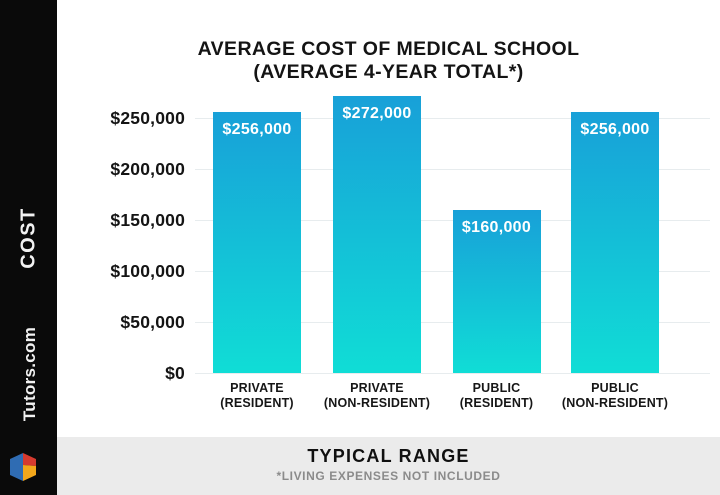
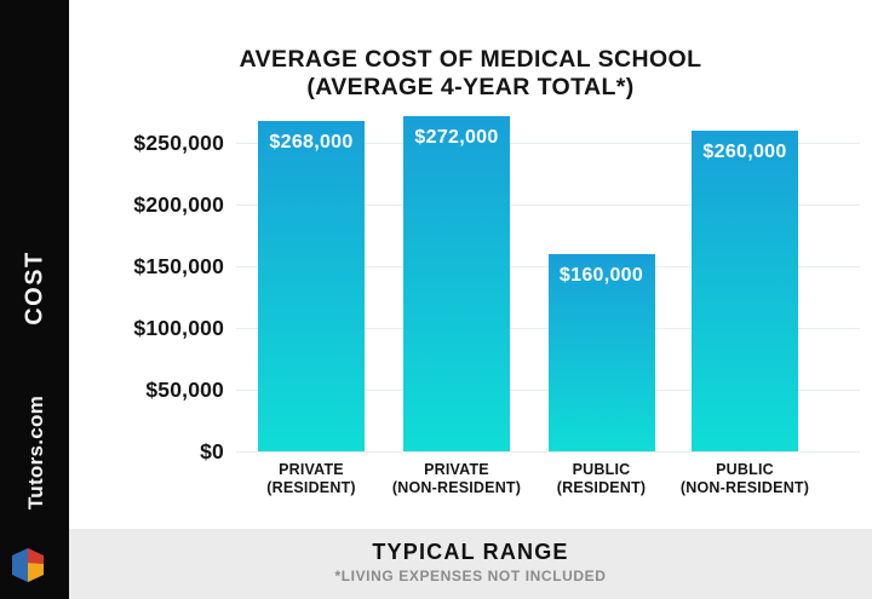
PRIVATE (RESIDENT): $256,000 -> $268,000
PUBLIC (NON-RESIDENT): $256,000 -> $260,000
